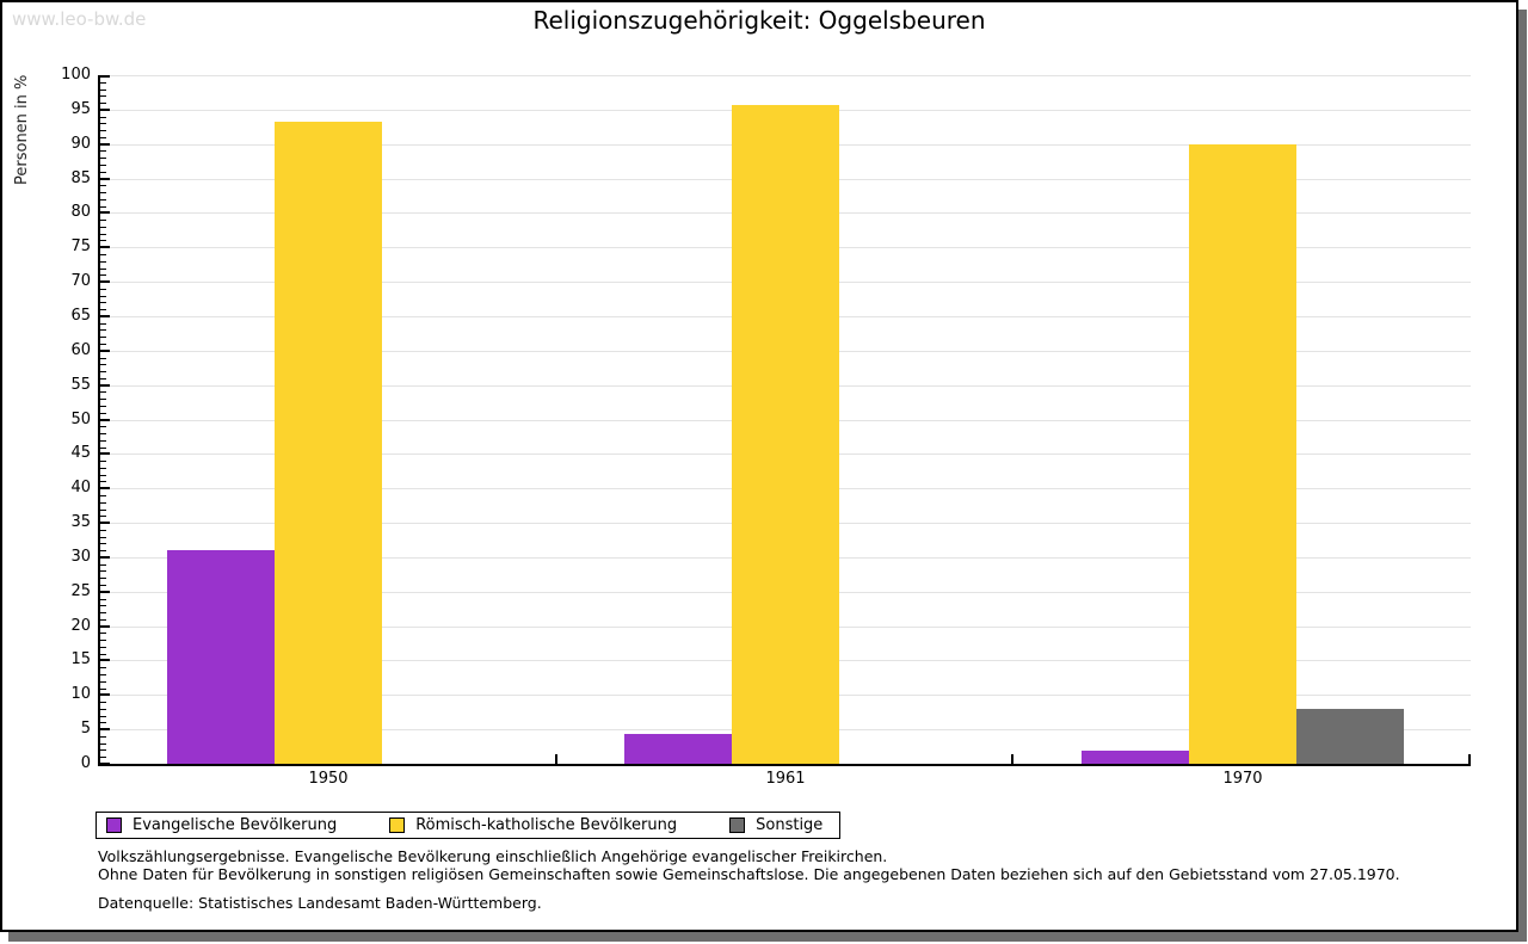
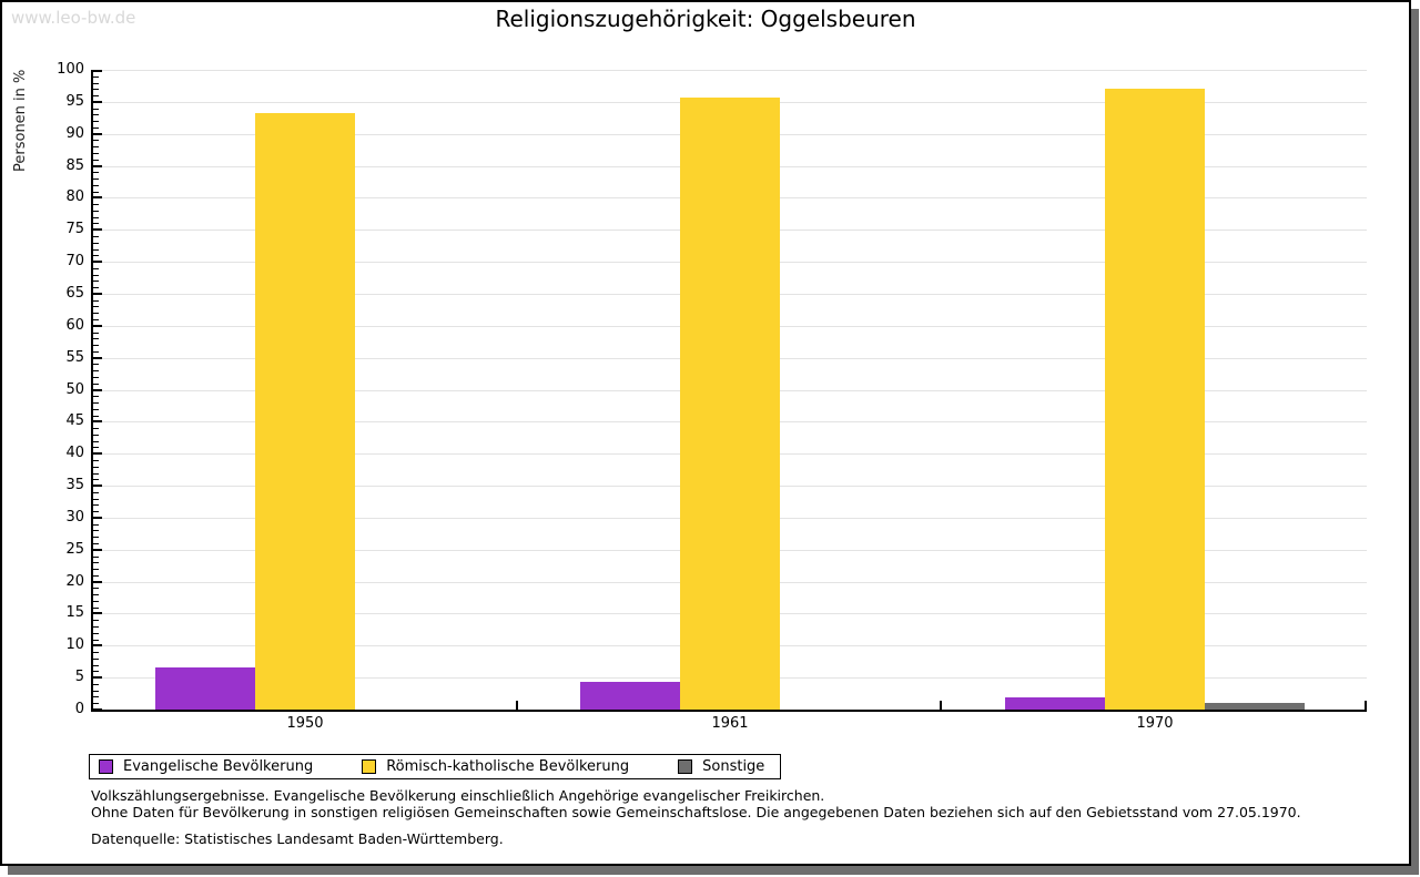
Evangelische Bevölkerung/1950: 31 -> 7
Römisch-katholische Bevölkerung/1970: 90 -> 97
Sonstige/1970: 8 -> 1
